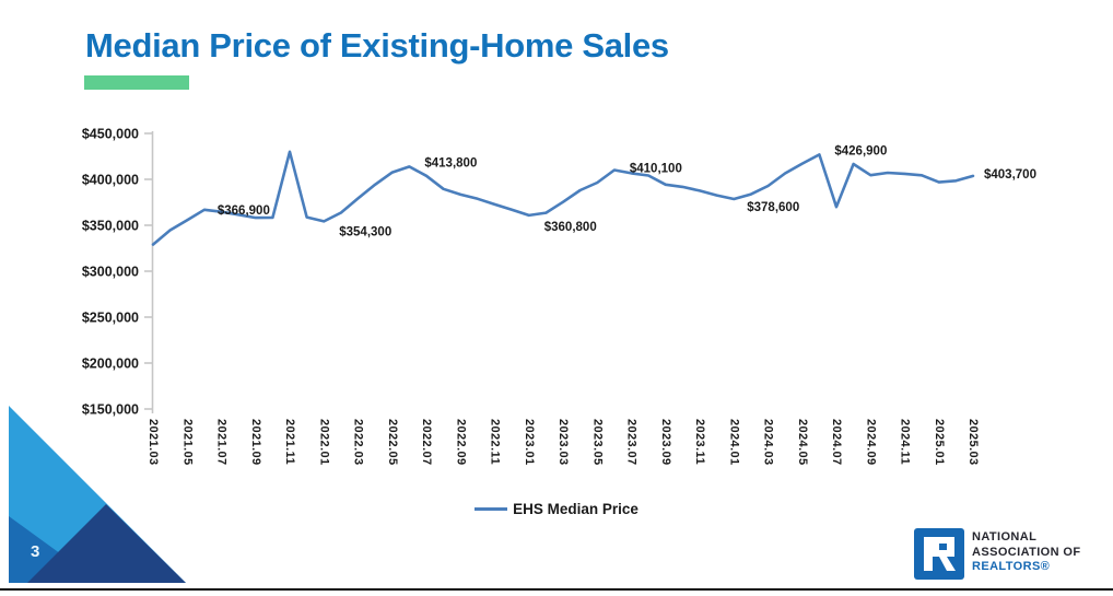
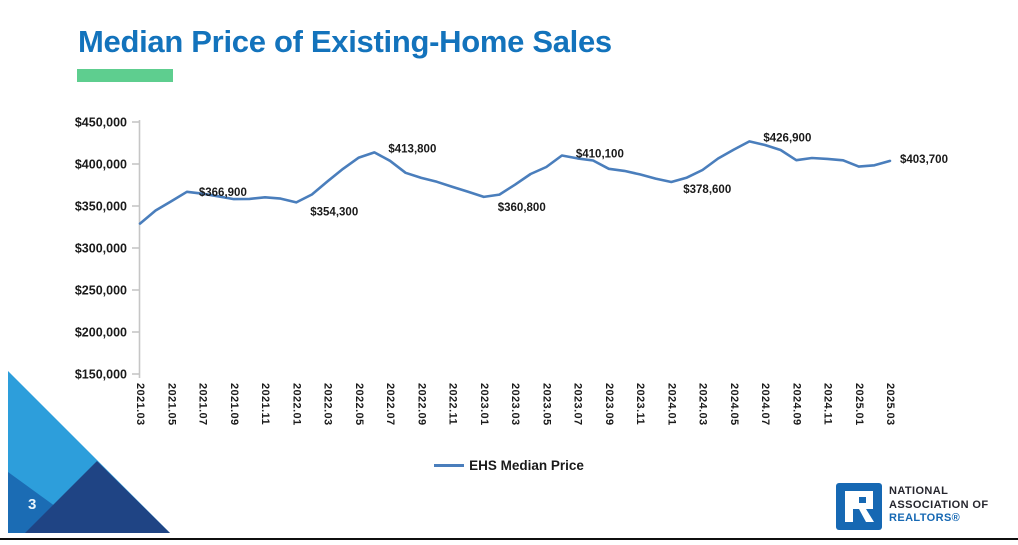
2021.11: $430000 -> $360000
2024.07: $370000 -> $420000
